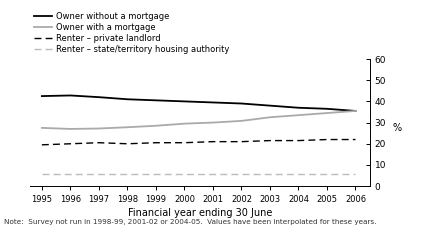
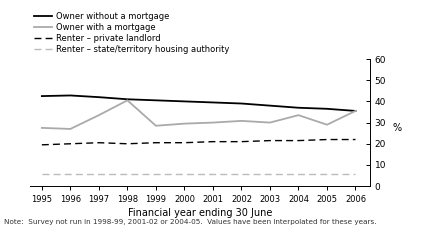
Owner with a mortgage/1997: 27.2 -> 33.5
Owner with a mortgage/1998: 27.8 -> 40.5
Owner with a mortgage/2003: 32.5 -> 30.0
Owner with a mortgage/2005: 34.5 -> 29.0
